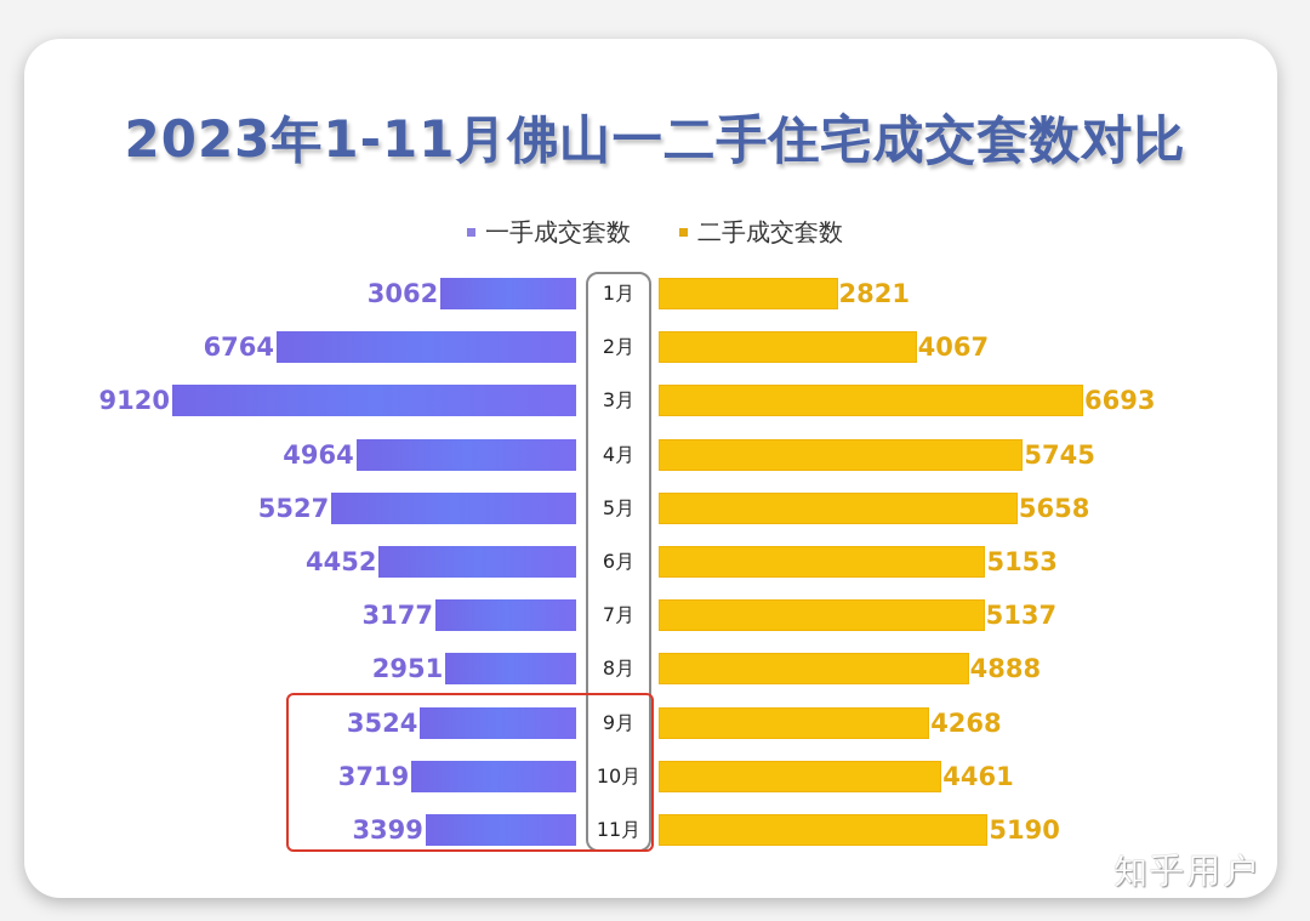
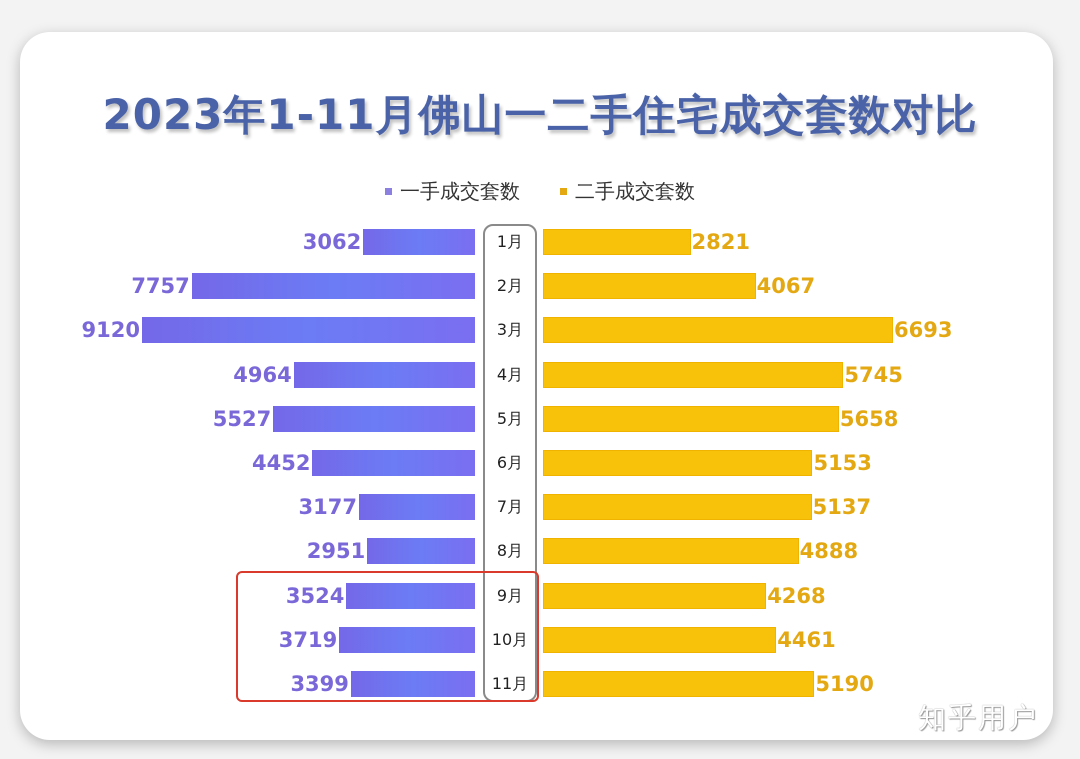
一手成交套数/2月: 6764 -> 7757
